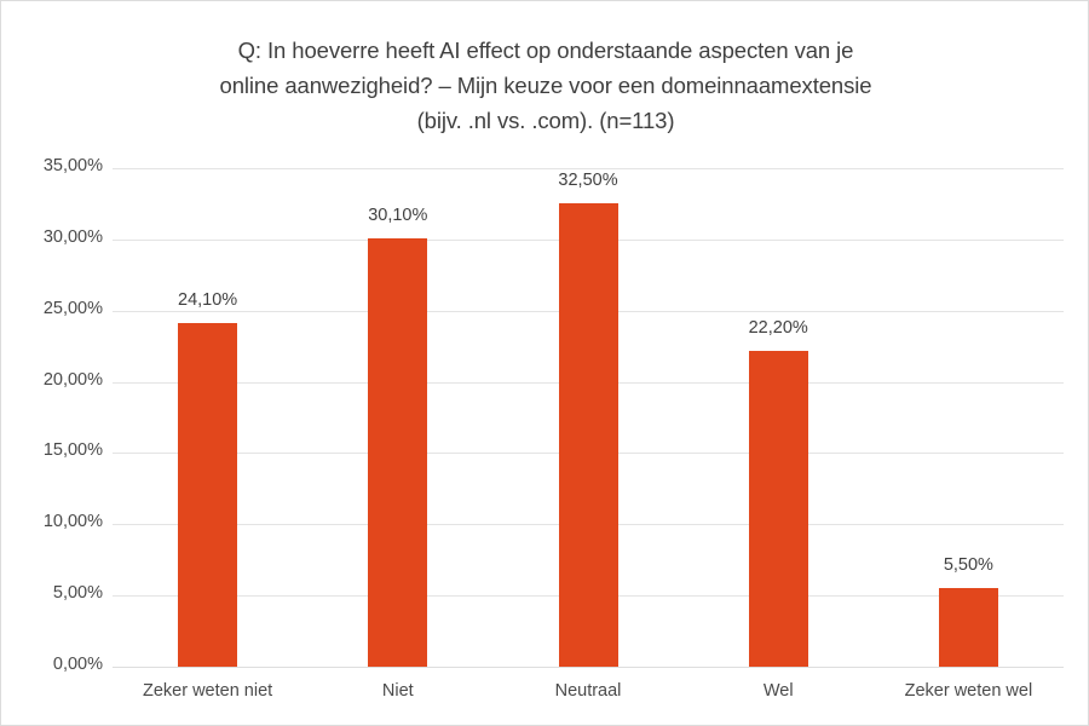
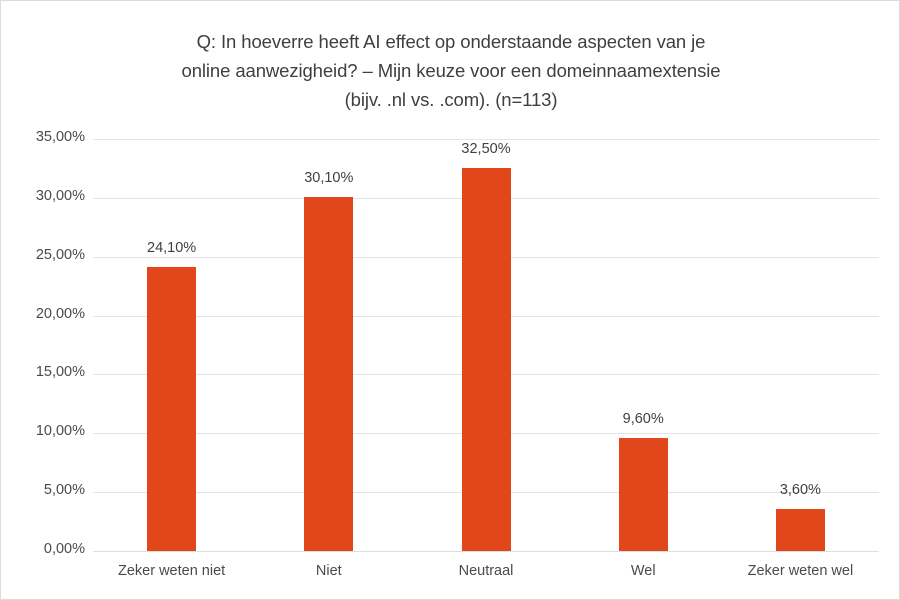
Wel: 22,20% -> 9,60%
Zeker weten wel: 5,50% -> 3,60%
